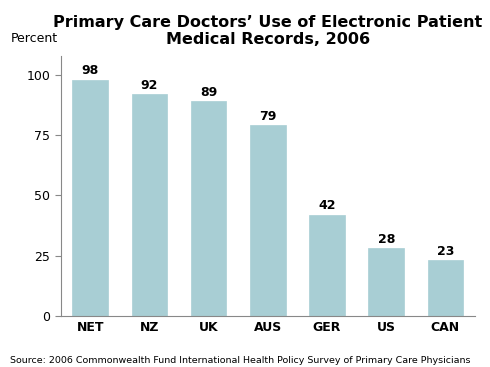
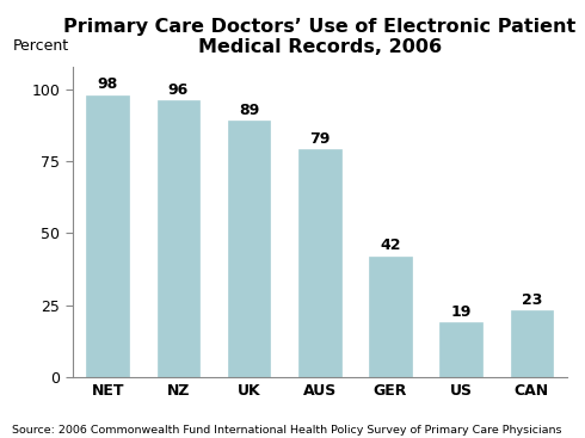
NZ: 92 -> 96
US: 28 -> 19
